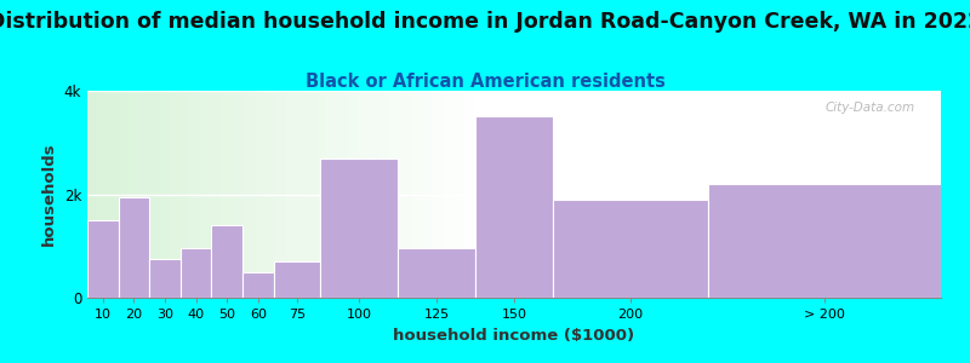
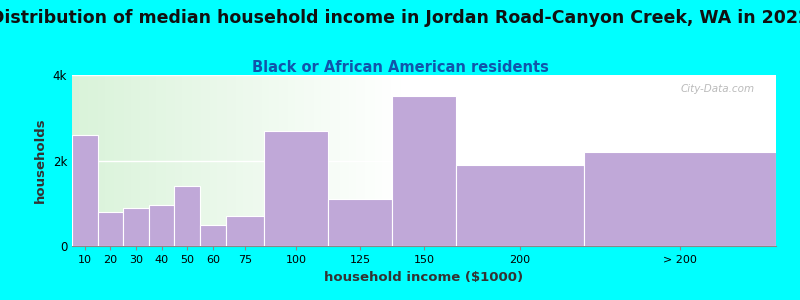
10: 1.50k -> 2.60k
20: 1.95k -> 0.80k
30: 0.75k -> 0.90k
125: 0.95k -> 1.10k
